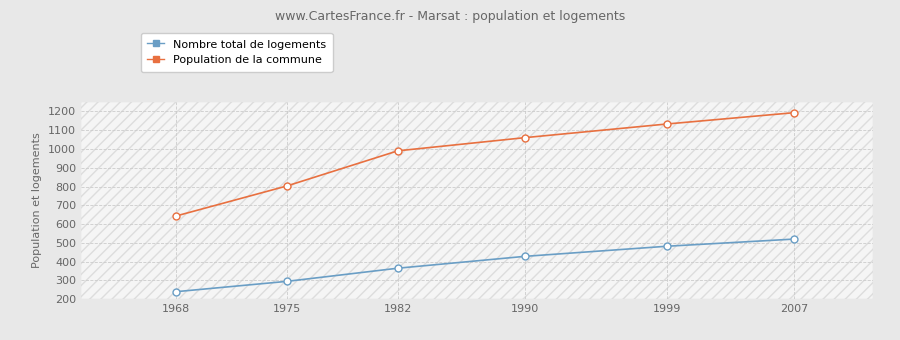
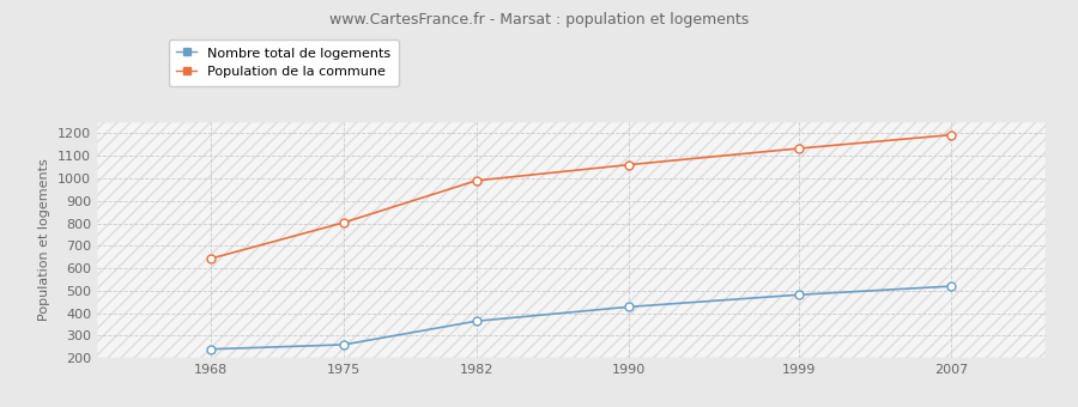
Nombre total de logements/1975: 300 -> 260
